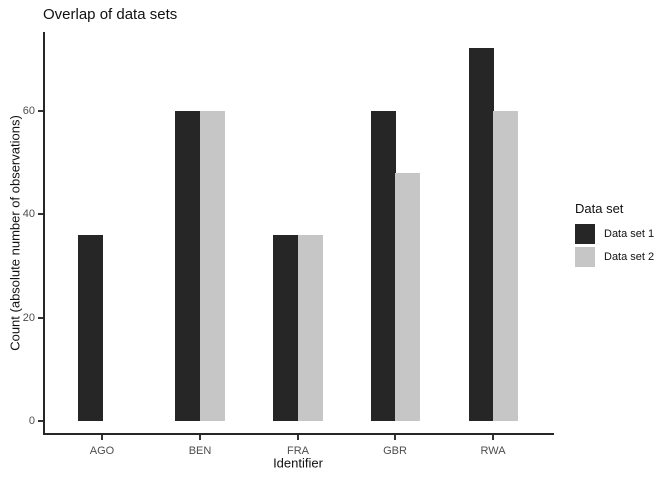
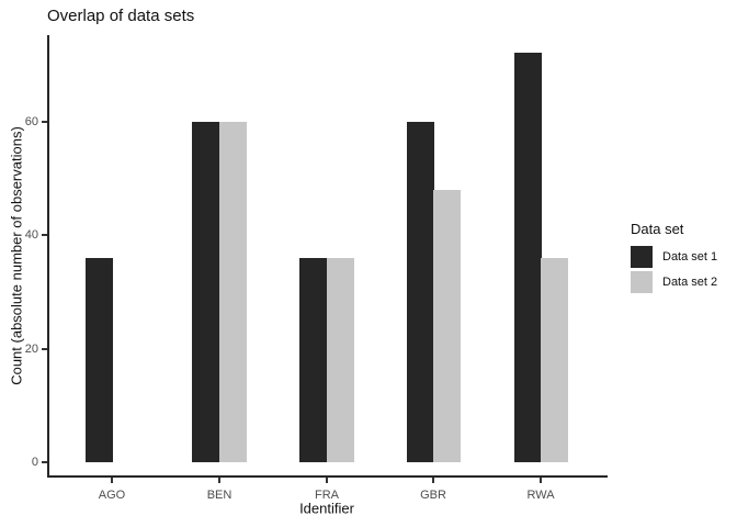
Data set 2/RWA: 60 -> 36
